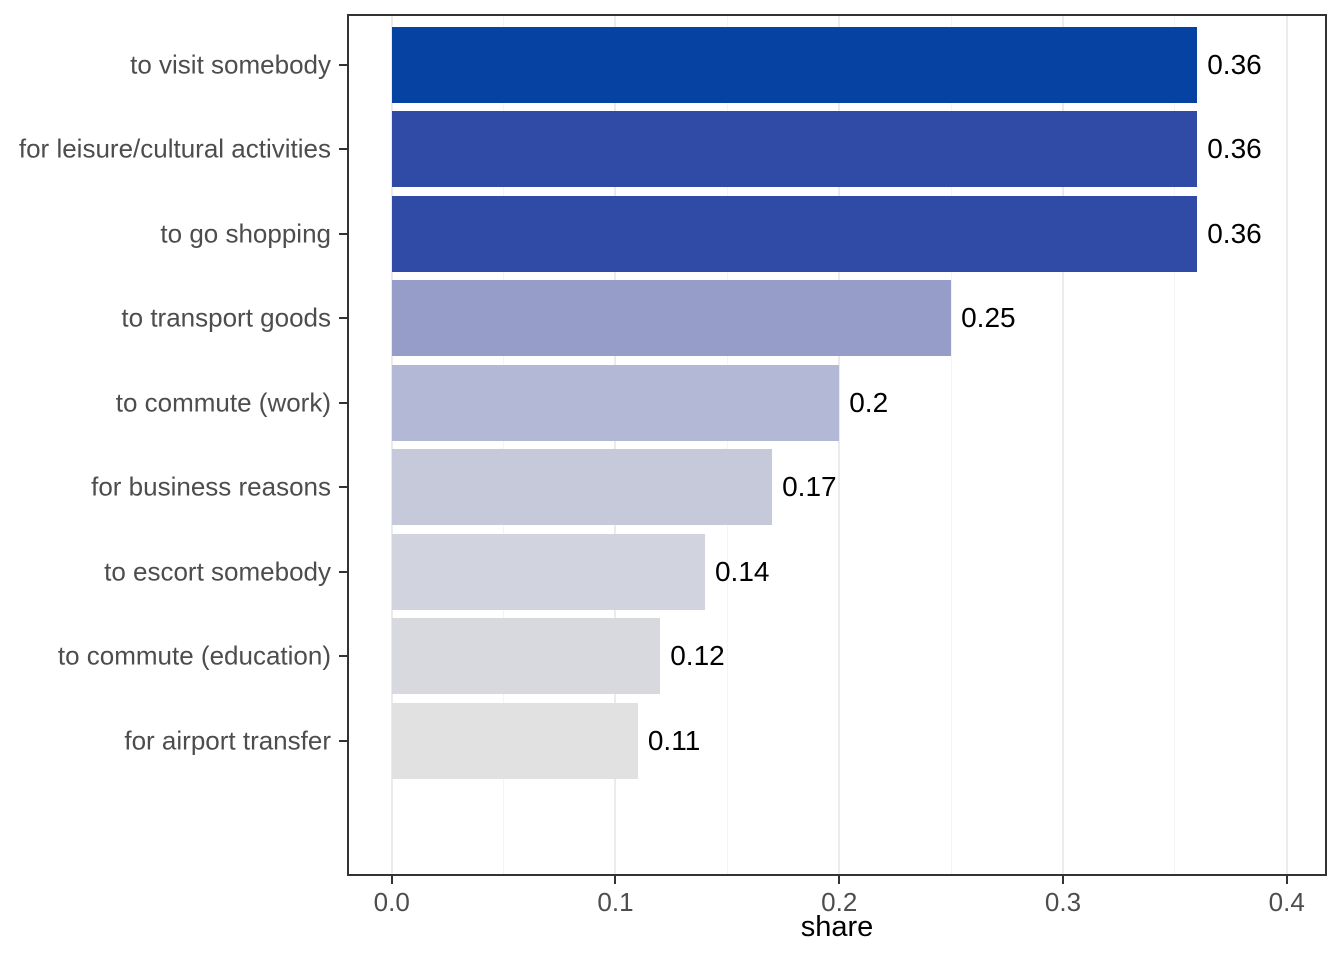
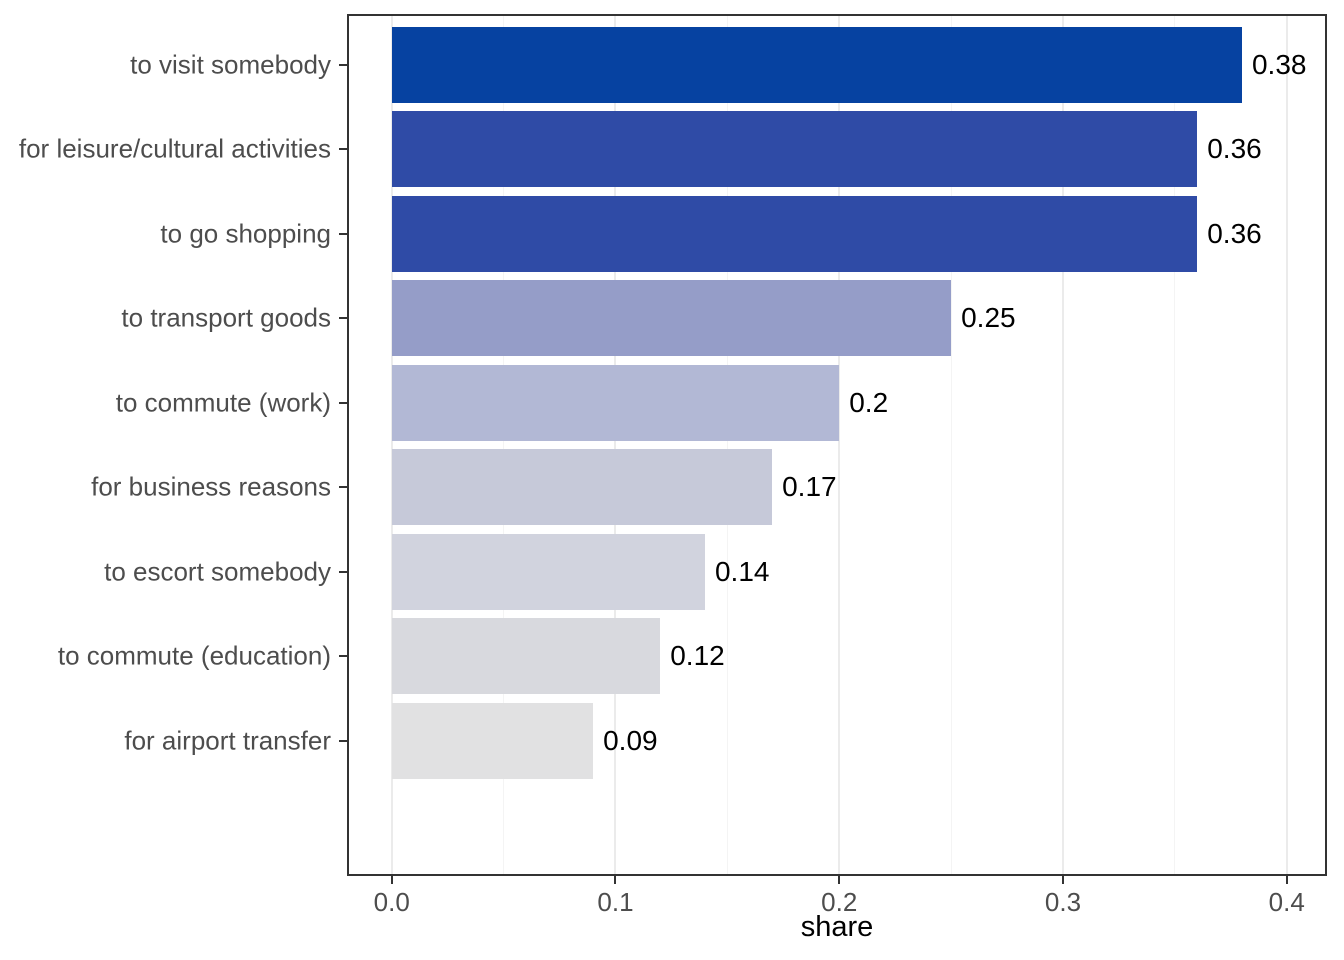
to visit somebody: 0.36 -> 0.38
for airport transfer: 0.11 -> 0.09
